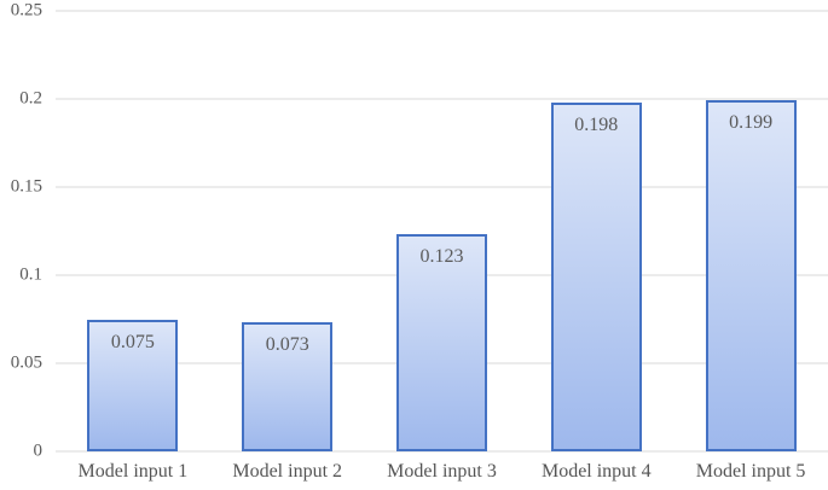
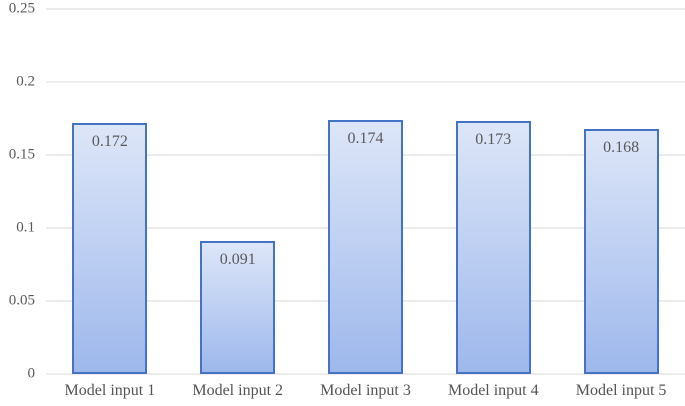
Model input 1: 0.075 -> 0.172
Model input 2: 0.073 -> 0.091
Model input 3: 0.123 -> 0.174
Model input 4: 0.198 -> 0.173
Model input 5: 0.199 -> 0.168
